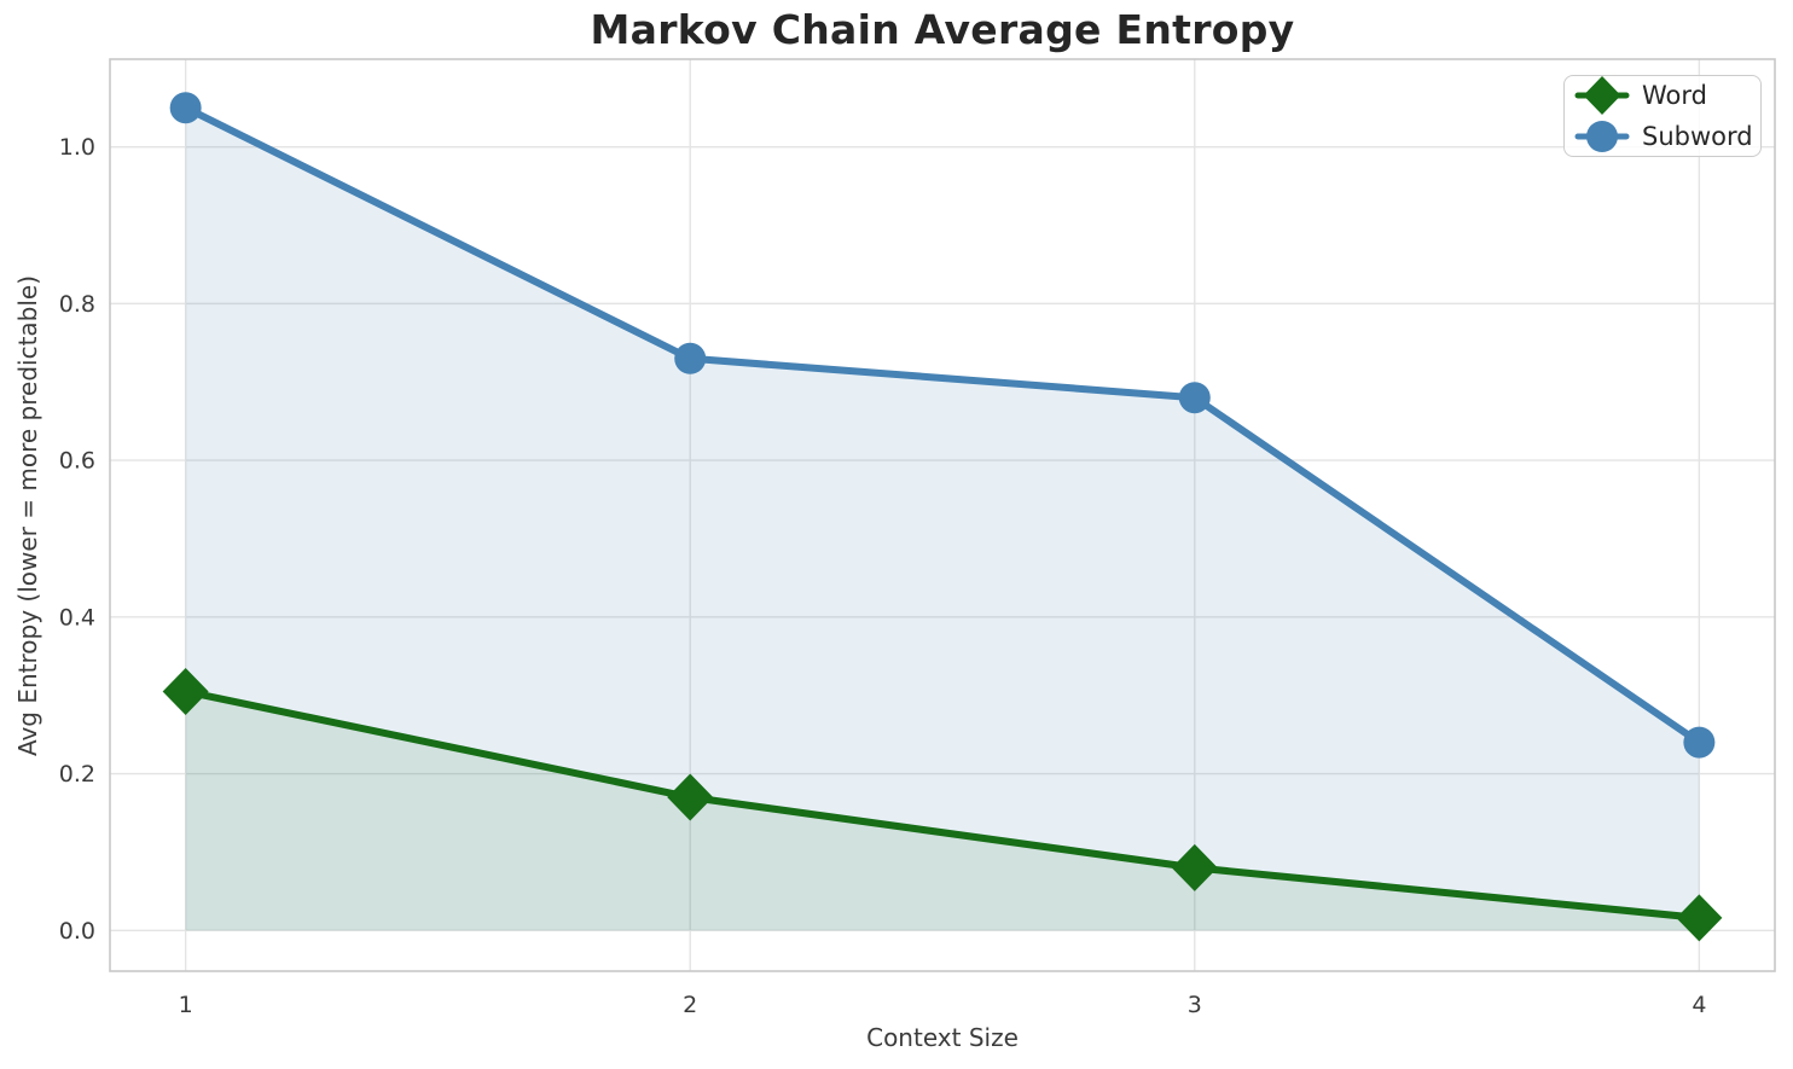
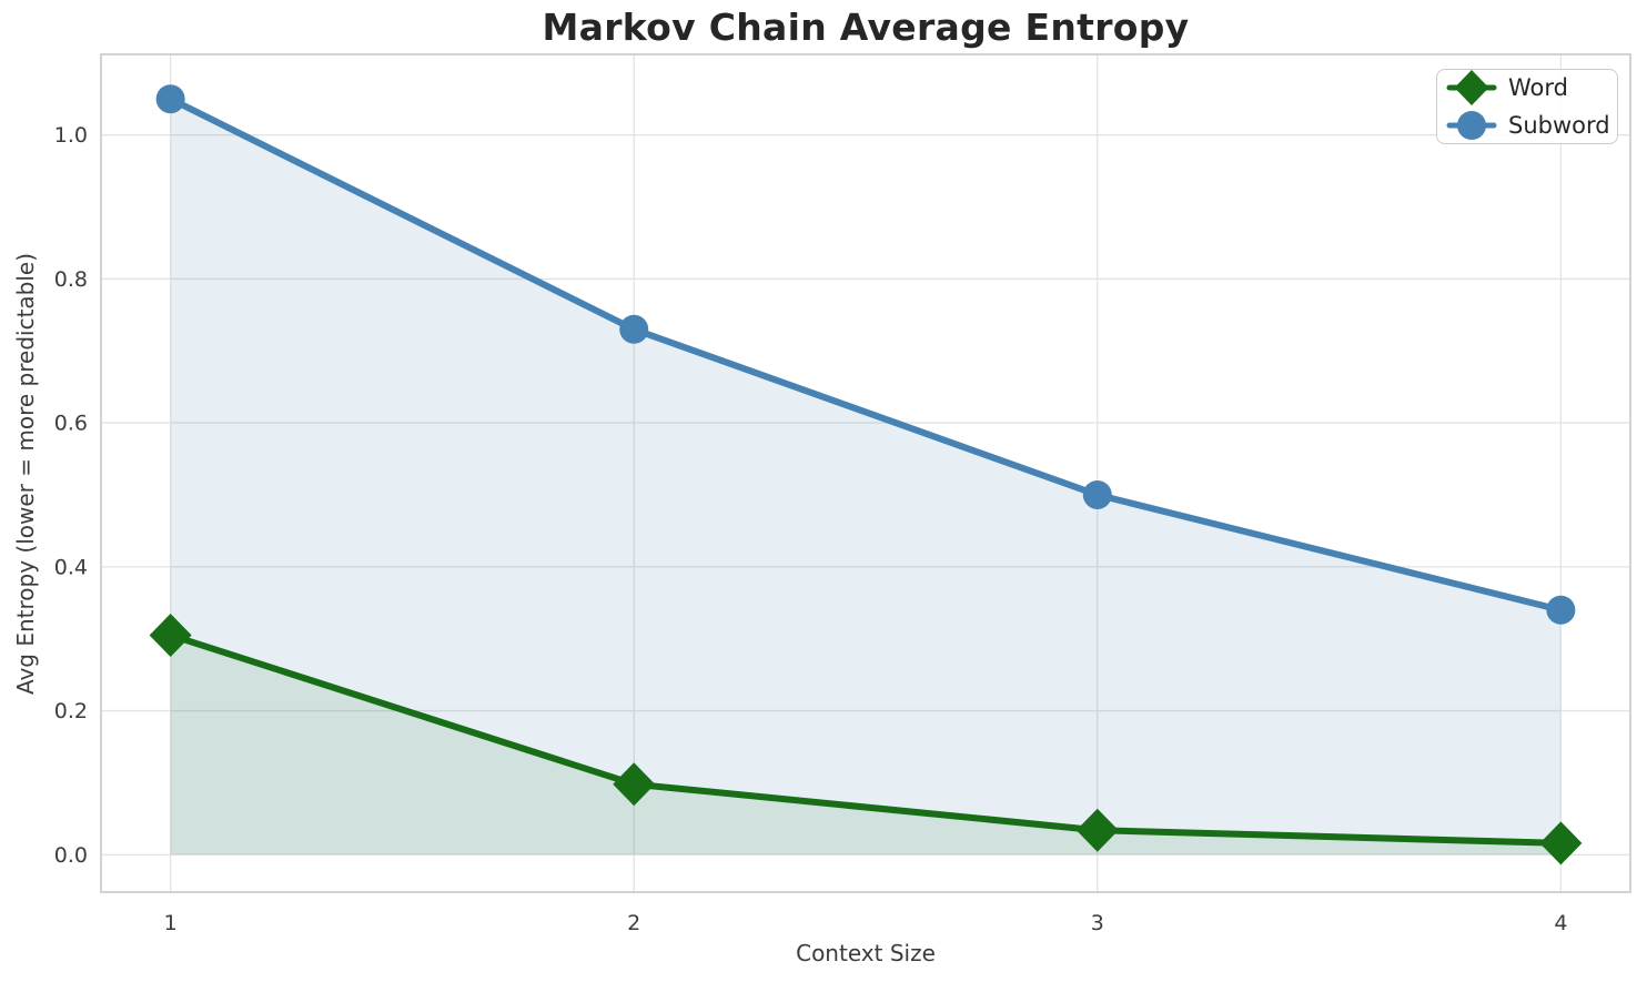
Word/2: 0.17 -> 0.10
Word/3: 0.08 -> 0.03
Subword/3: 0.68 -> 0.50
Subword/4: 0.24 -> 0.34
